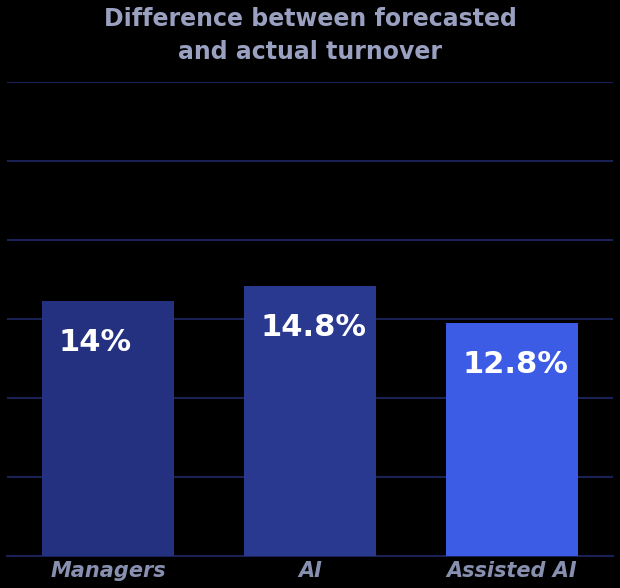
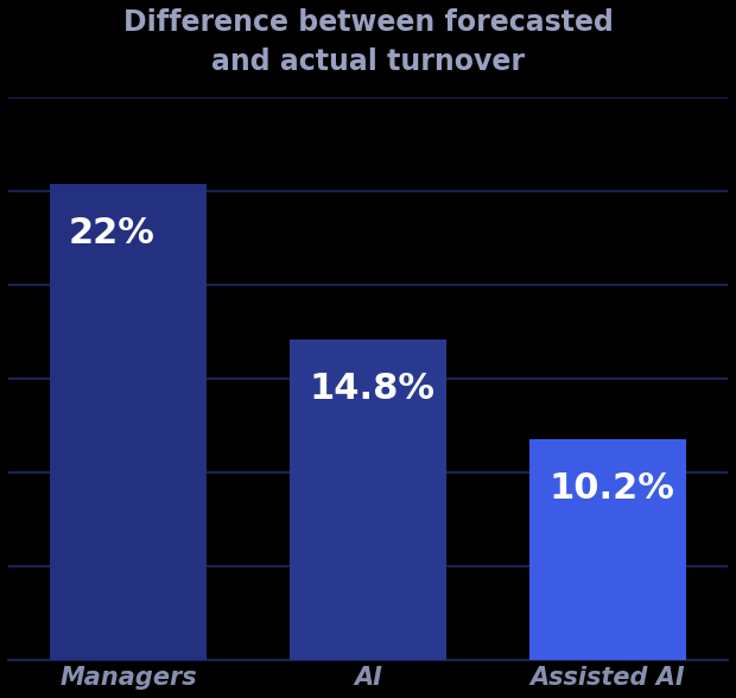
Managers: 14% -> 22%
Assisted AI: 12.8% -> 10.2%
